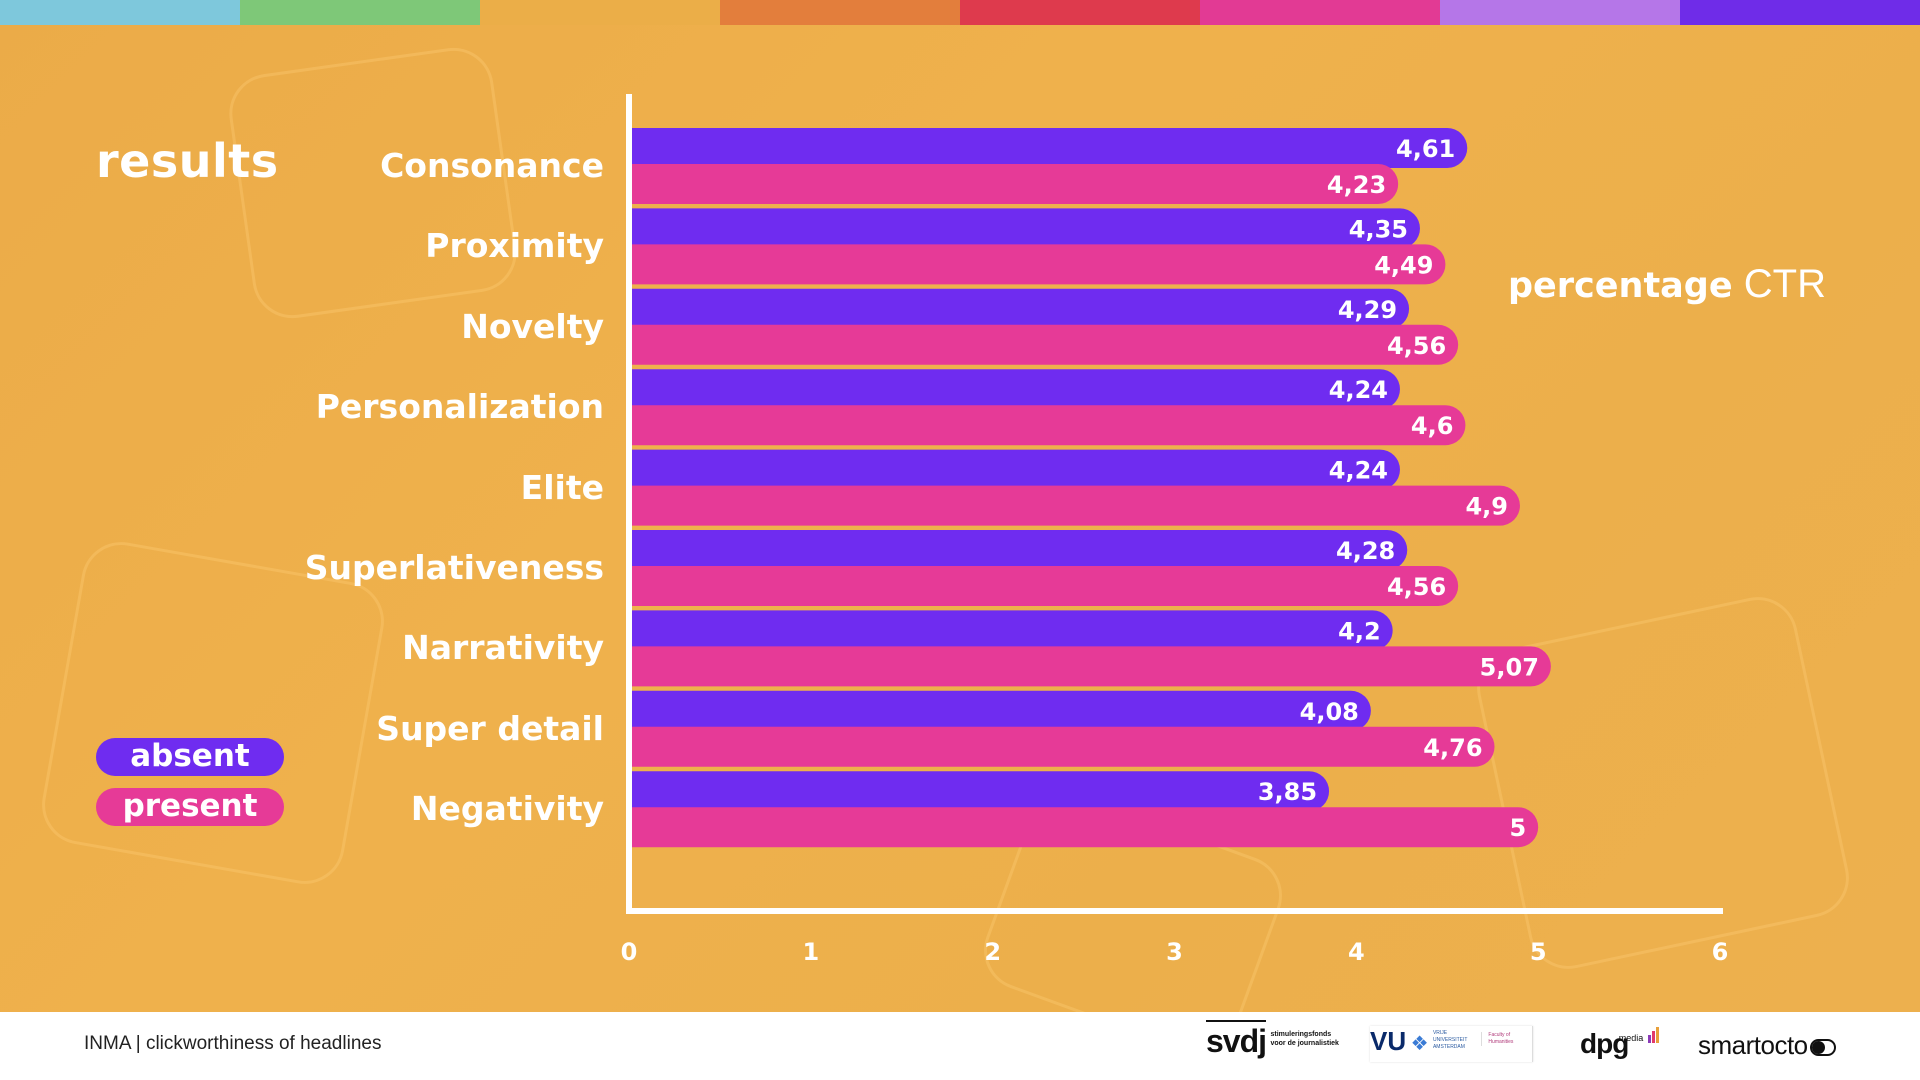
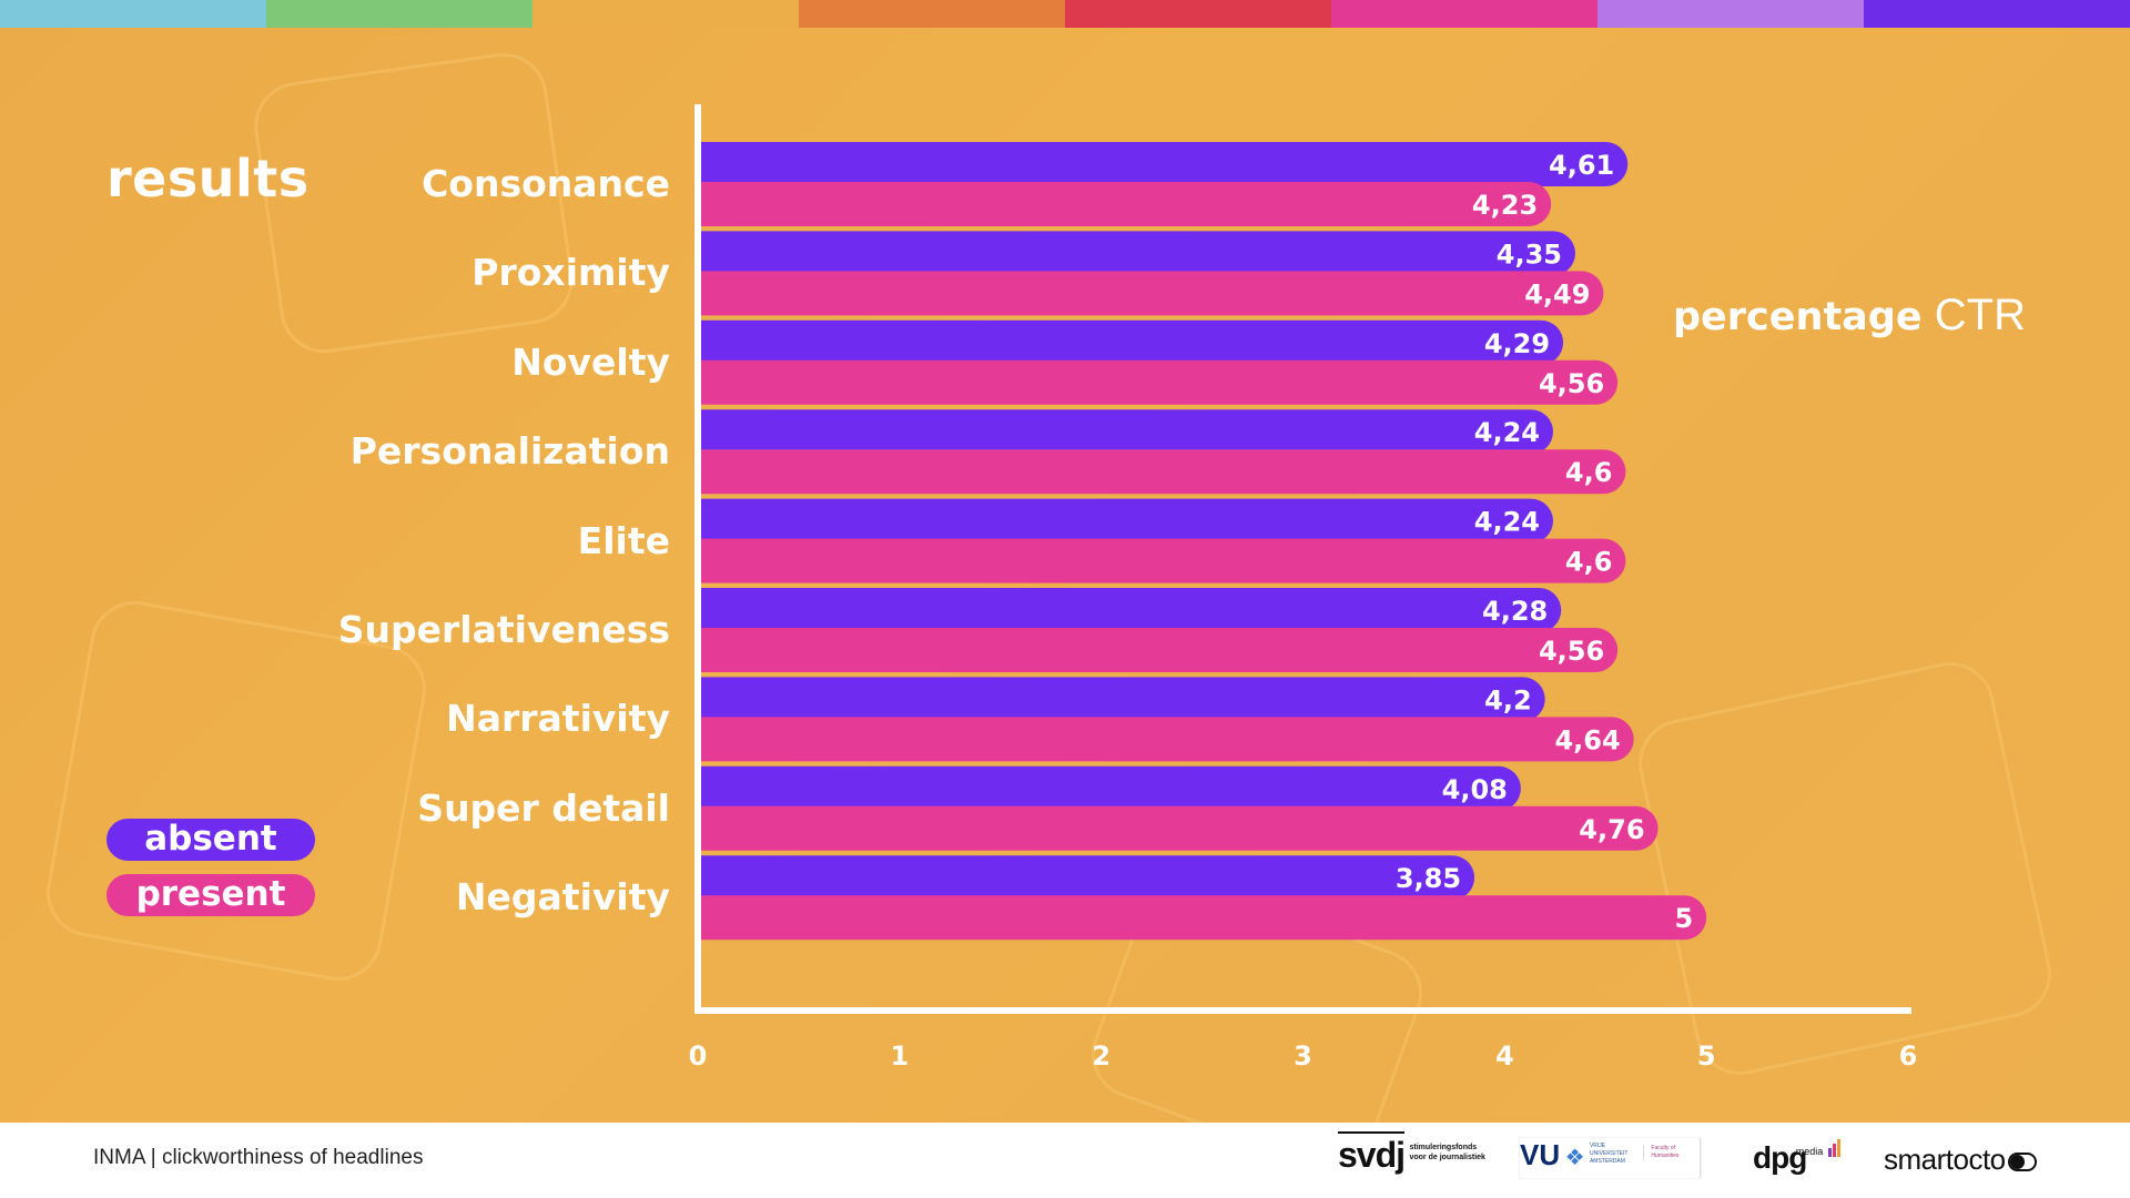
present/Elite: 4,9 -> 4,6
present/Narrativity: 5,07 -> 4,64
